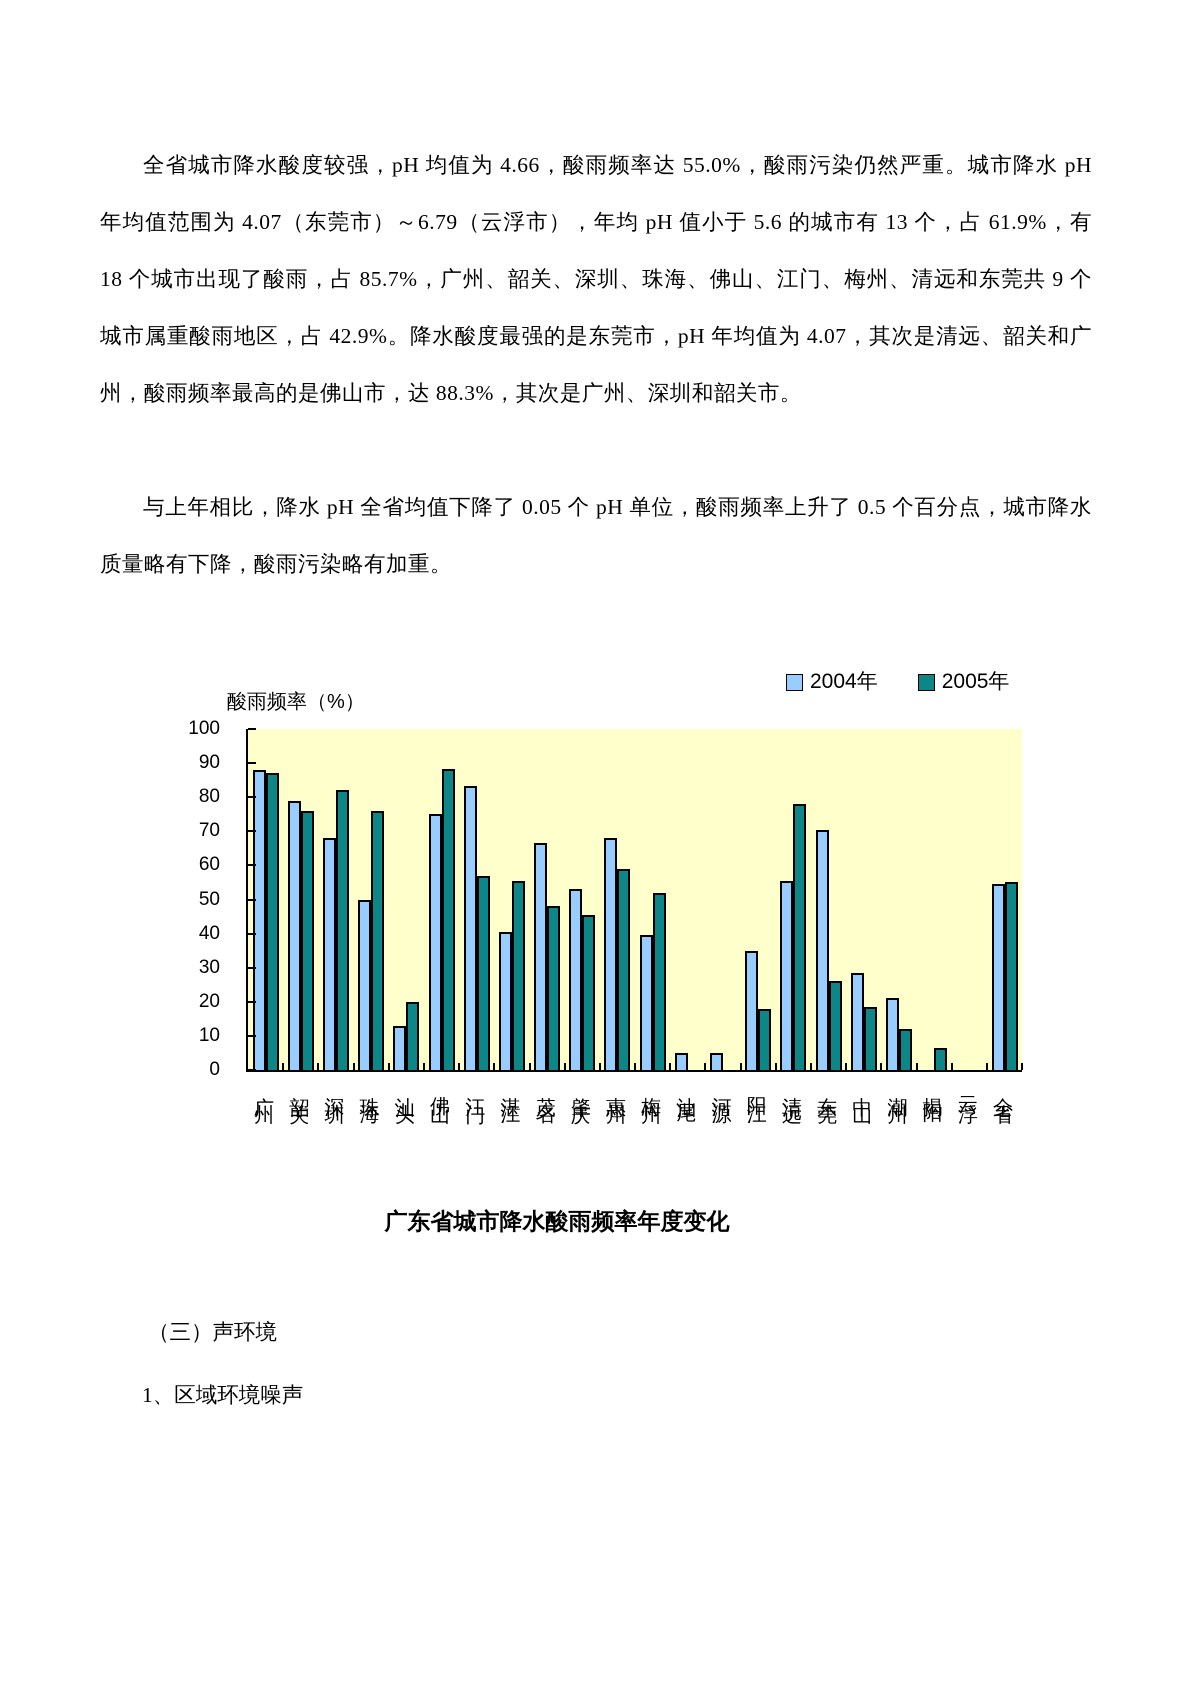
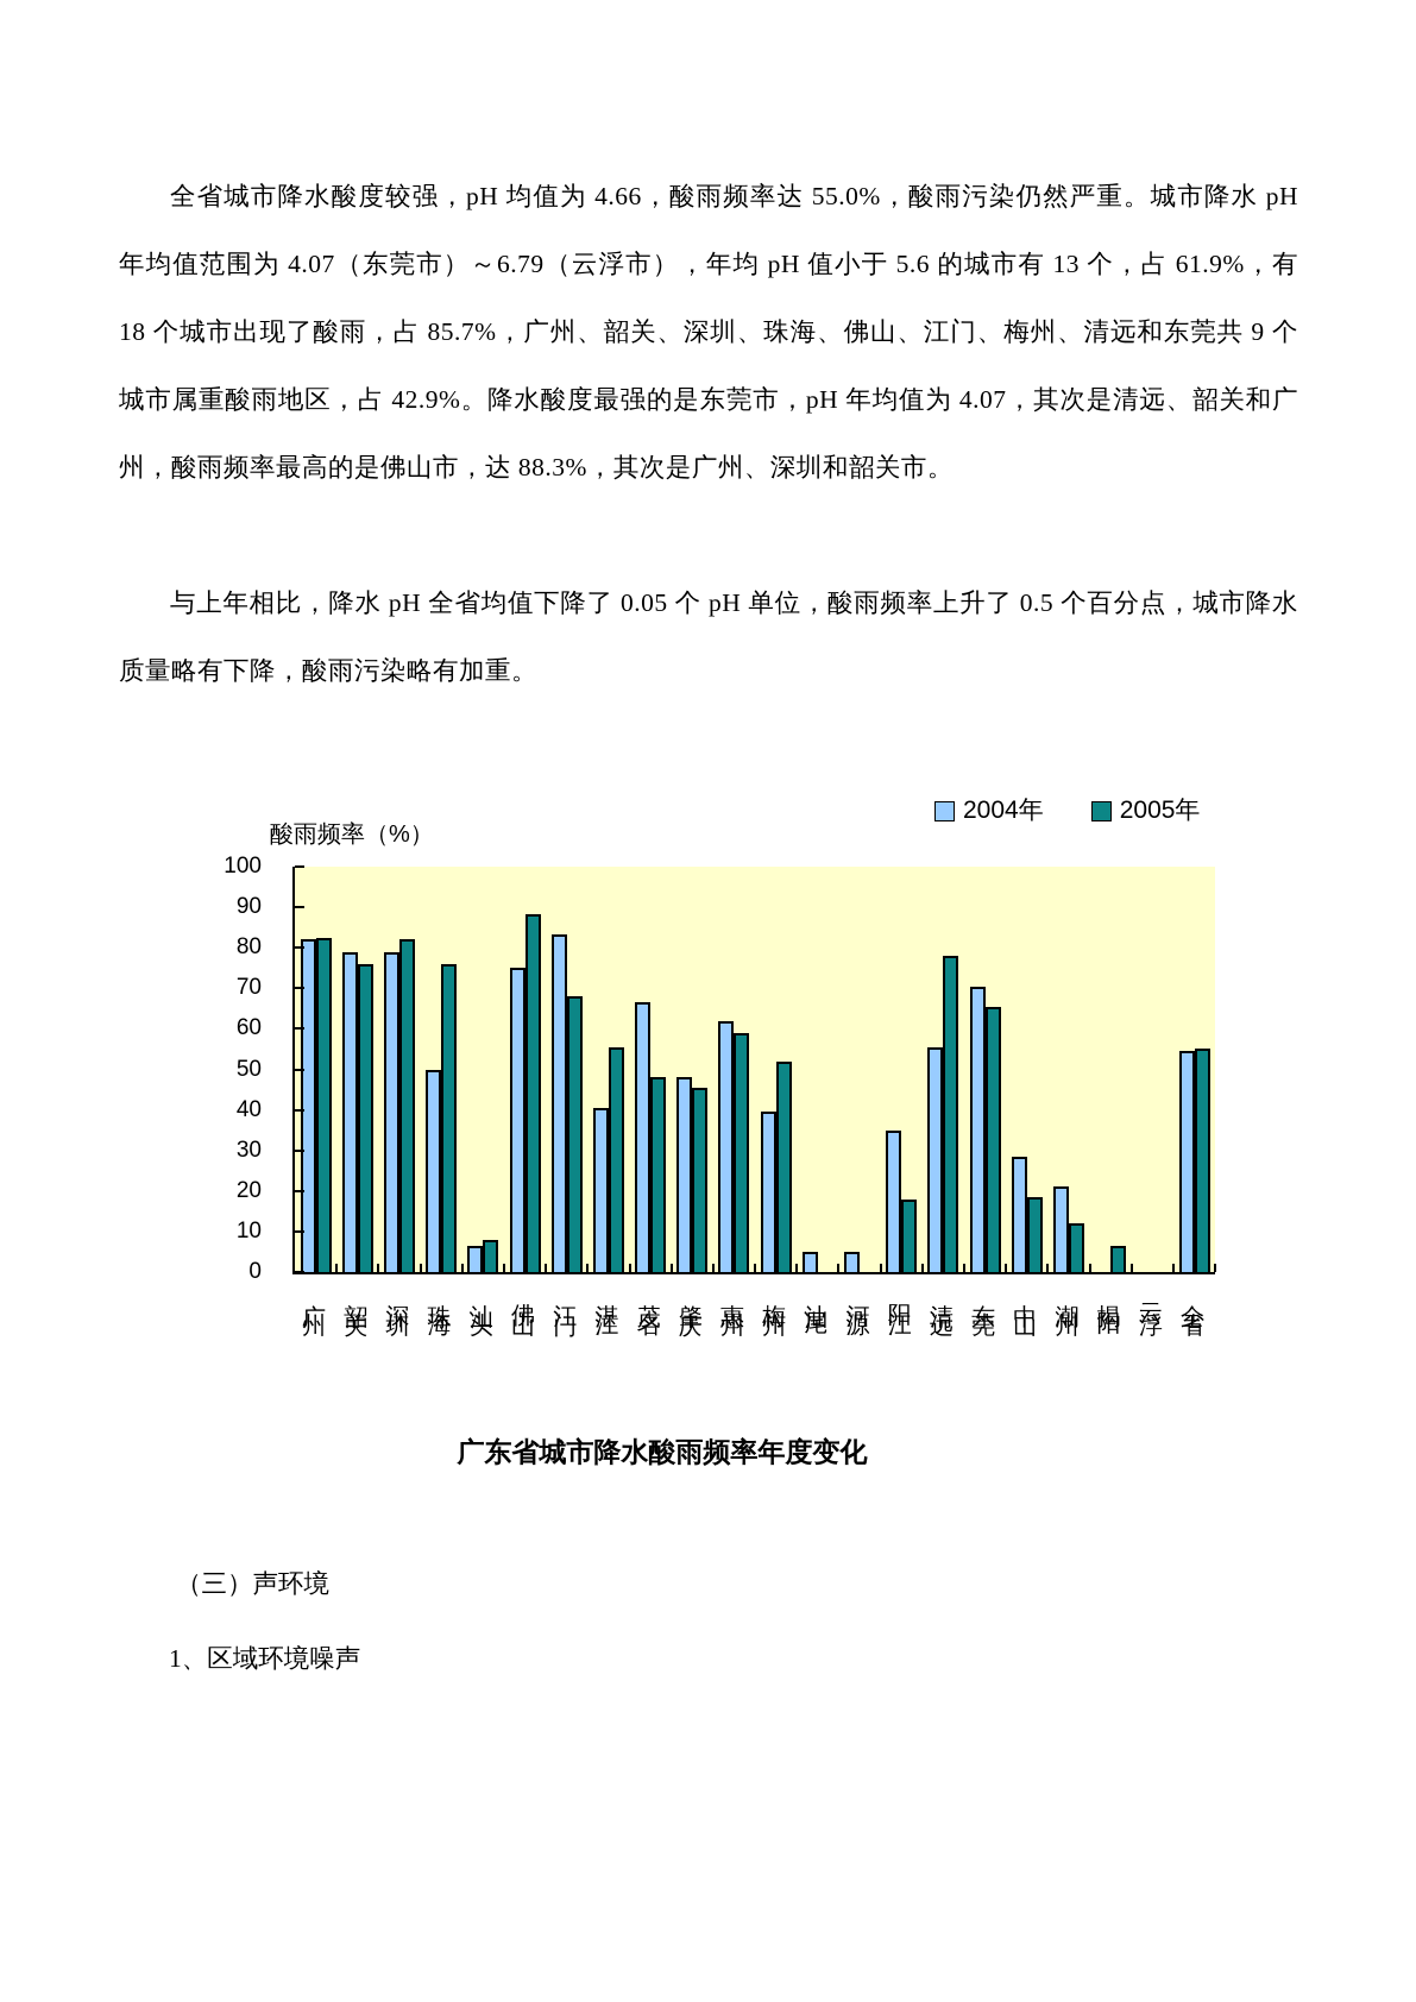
2004年/广州: 88 -> 82
2005年/广州: 87 -> 82
2004年/深圳: 68 -> 79
2004年/汕头: 13 -> 6
2005年/汕头: 20 -> 8
2005年/江门: 57 -> 68
2004年/肇庆: 53 -> 48
2004年/惠州: 68 -> 62
2005年/东莞: 26 -> 66
